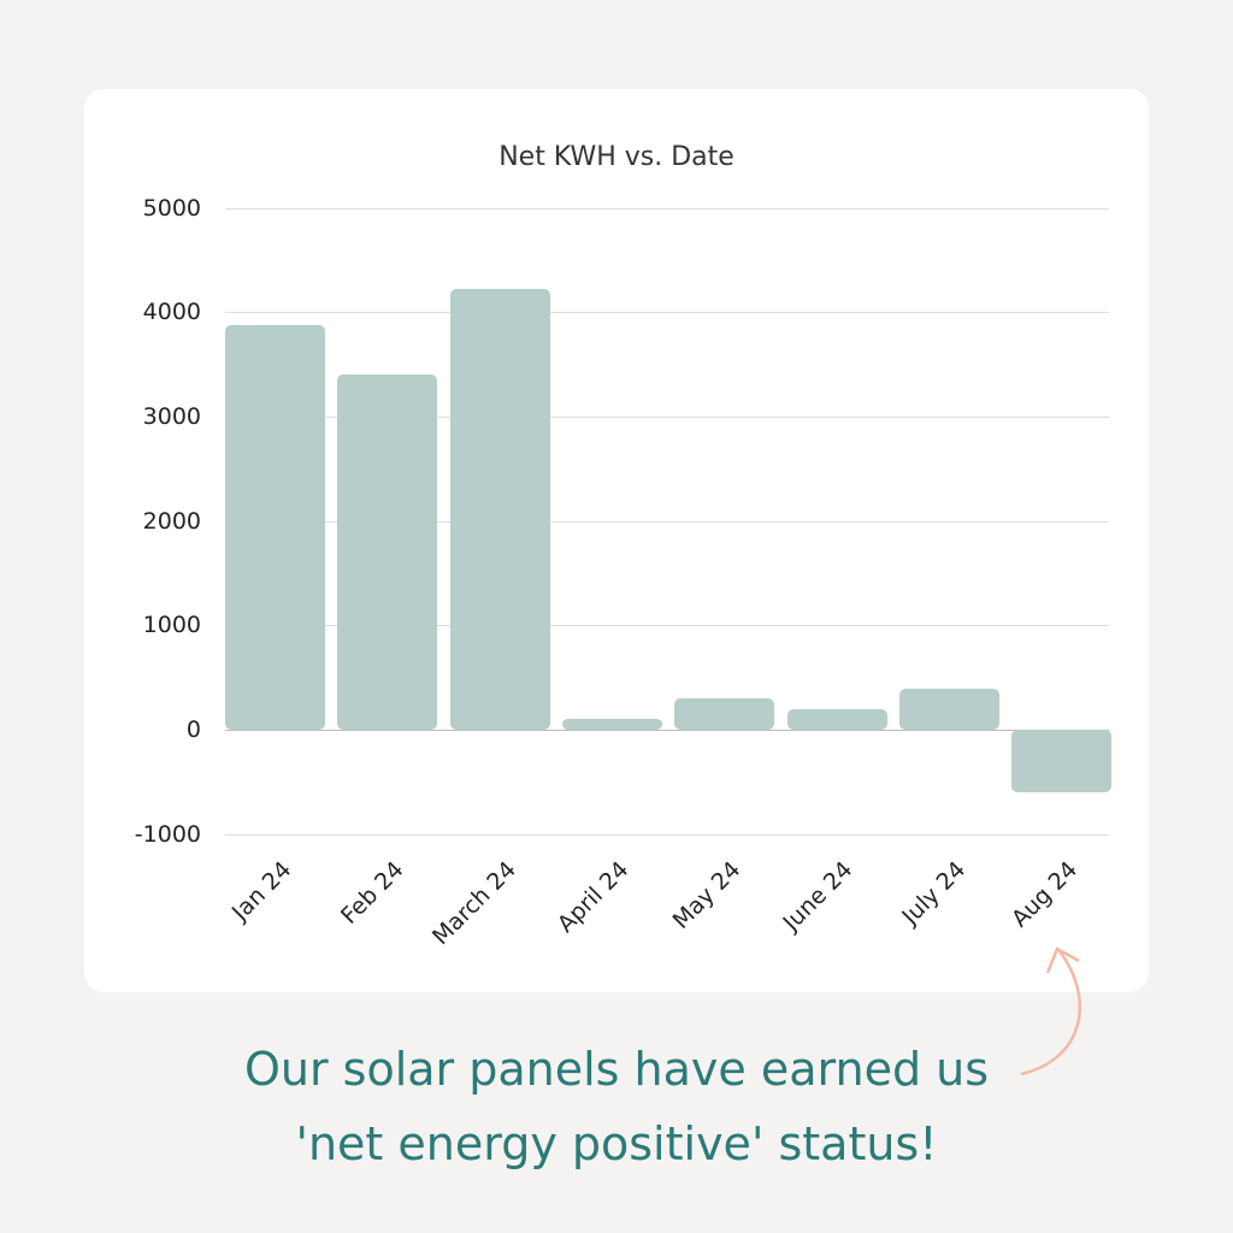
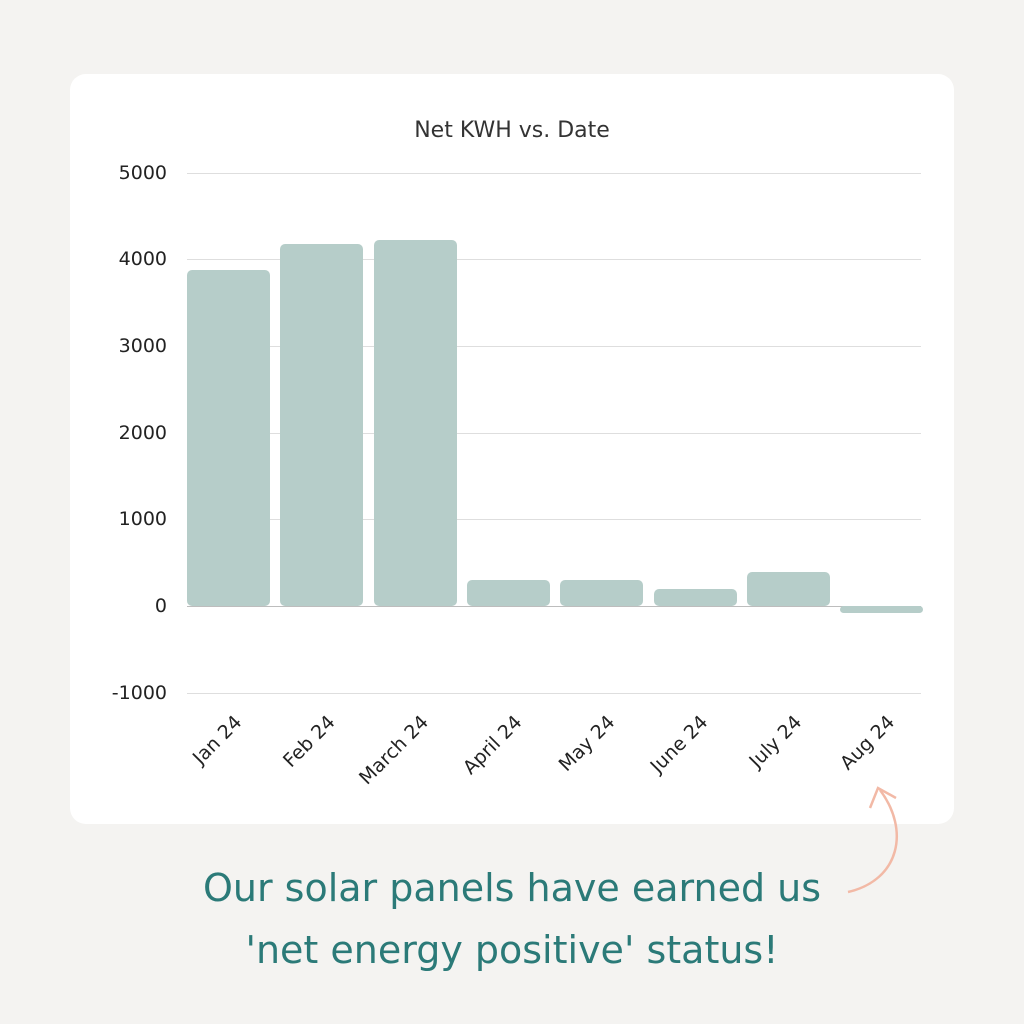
Feb 24: 3400 -> 4200
April 24: 100 -> 300
Aug 24: -600 -> -100
